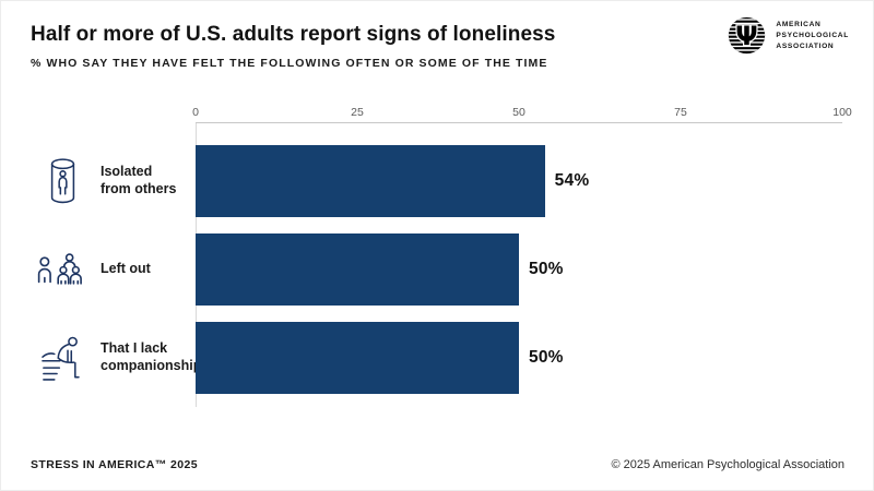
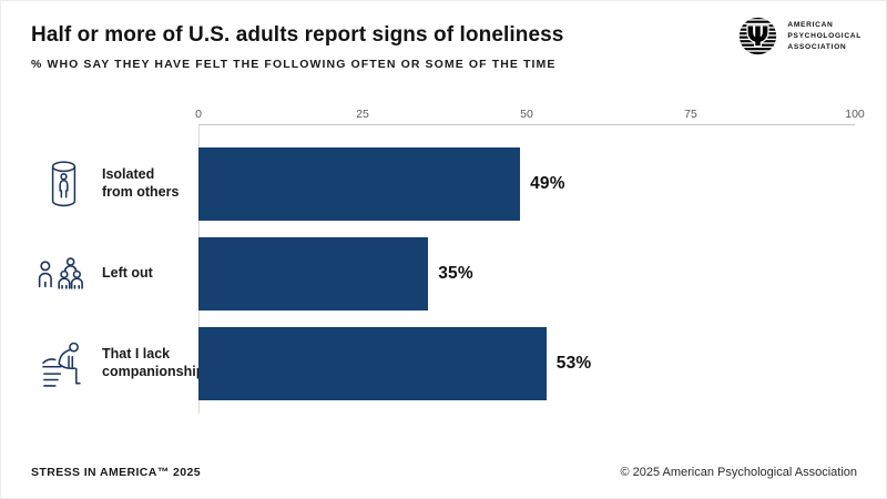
Isolated from others: 54% -> 49%
Left out: 50% -> 35%
That I lack companionship: 50% -> 53%
